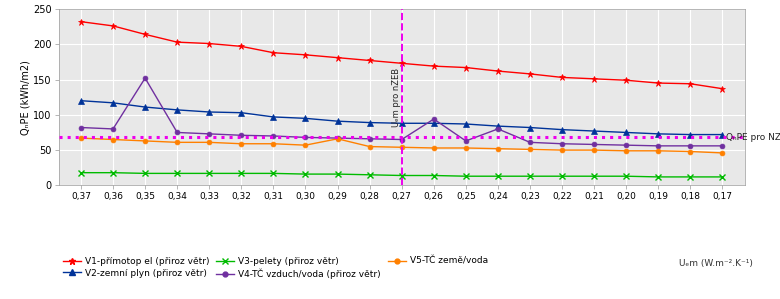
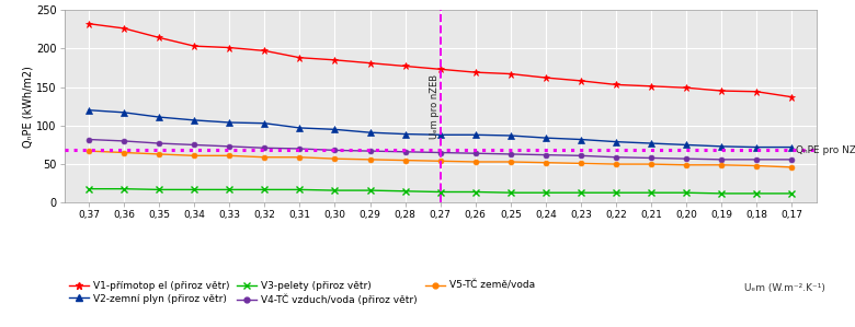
V4-TČ vzduch/voda (přiroz větr)/0,35: 152 -> 77
V5-TČ země/voda/0,29: 66 -> 56
V4-TČ vzduch/voda (přiroz větr)/0,26: 94 -> 64
V4-TČ vzduch/voda (přiroz větr)/0,24: 80 -> 62
